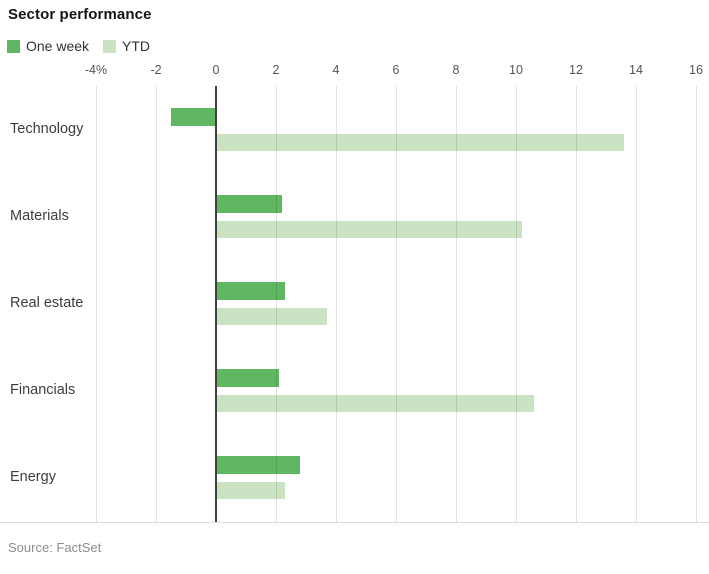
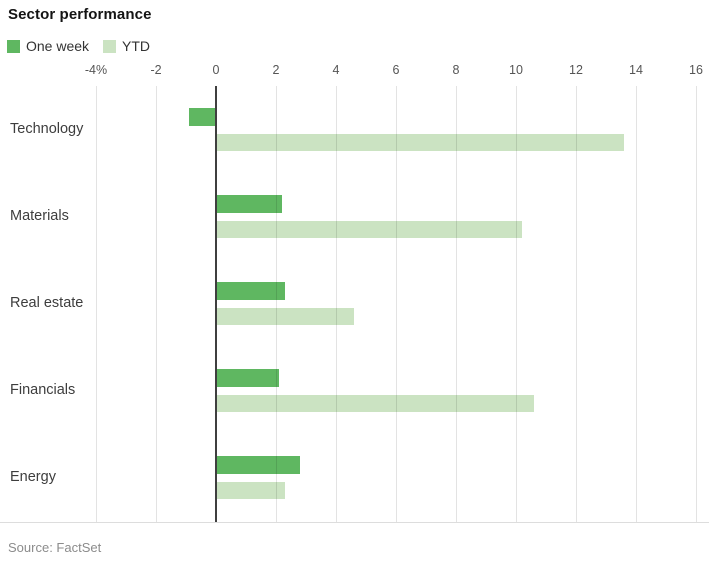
One week/Technology: -1.5 -> -0.9
YTD/Real estate: 3.7 -> 4.6
